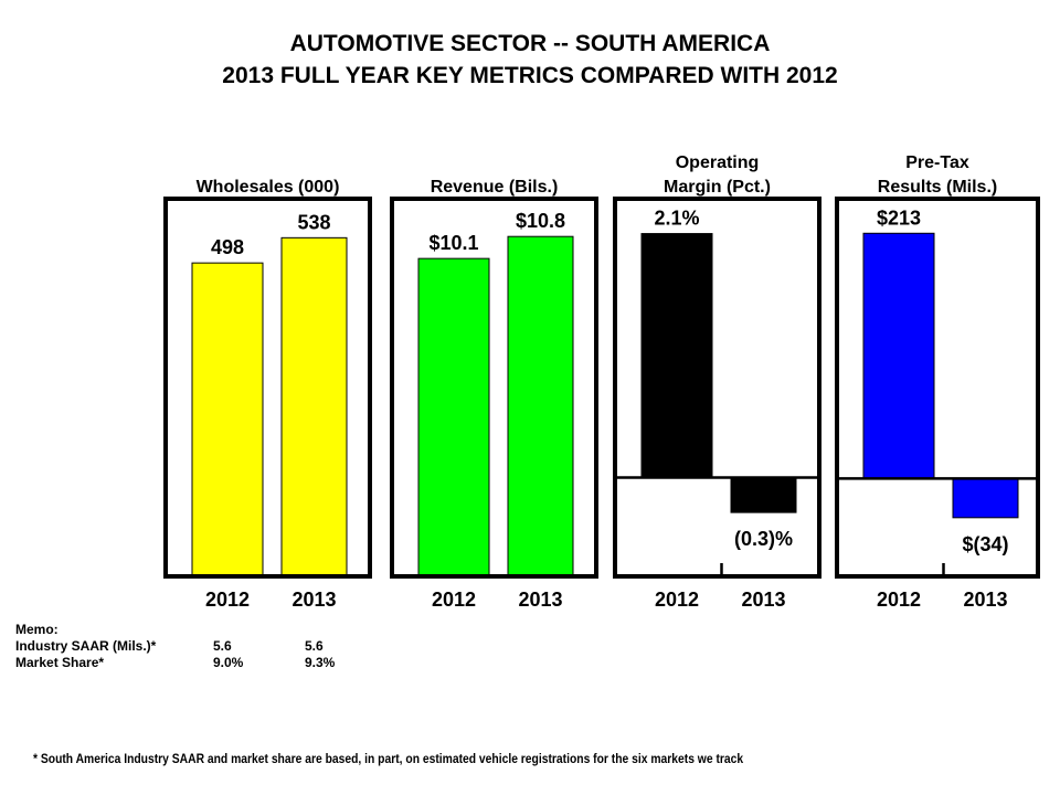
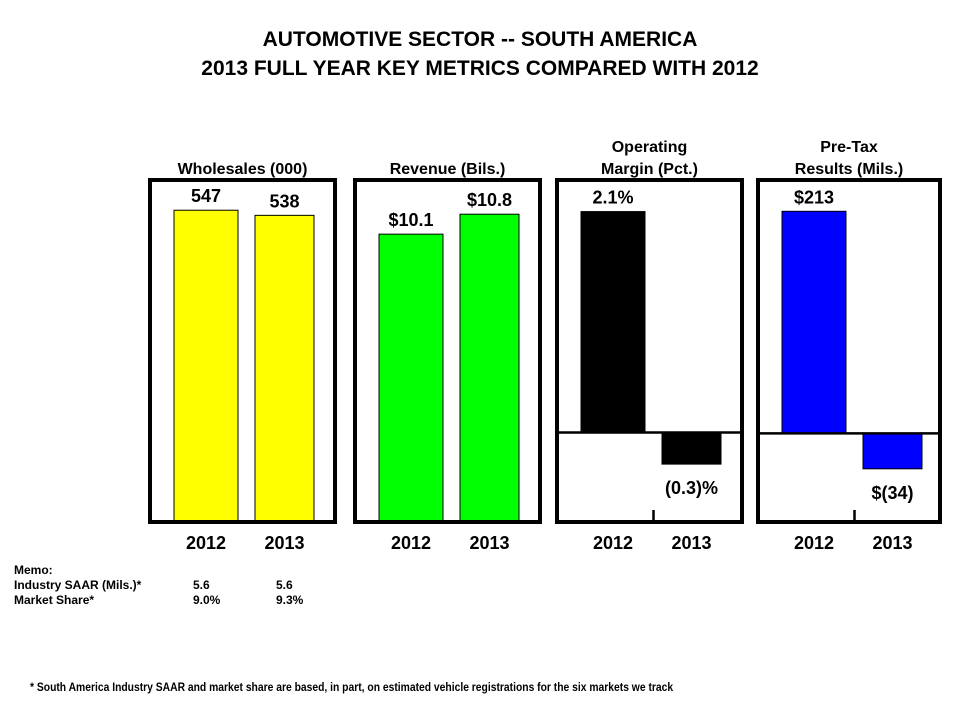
Wholesales (000)/2012: 498 -> 547
